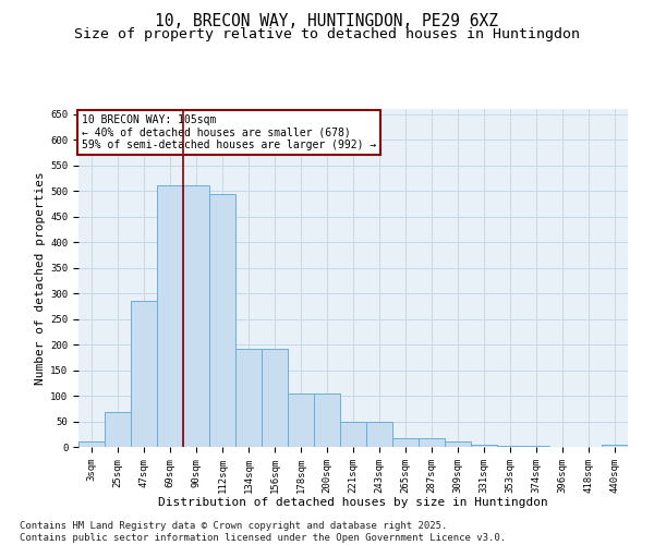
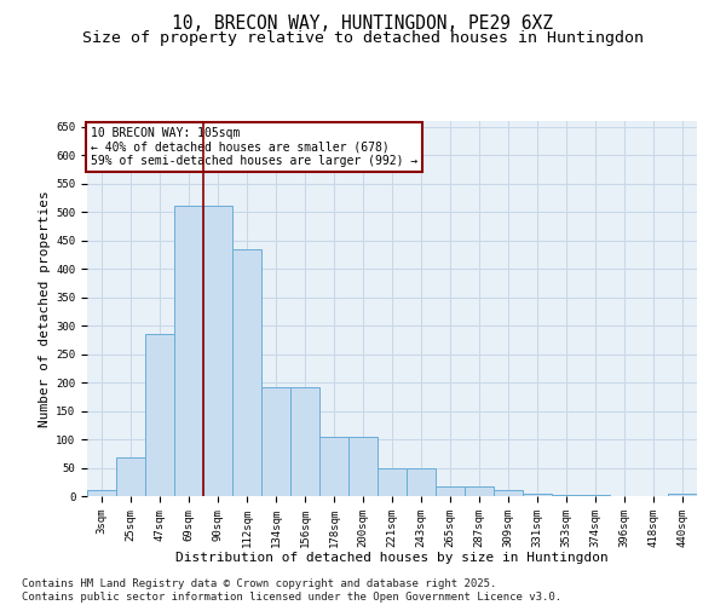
112sqm: 495 -> 435
